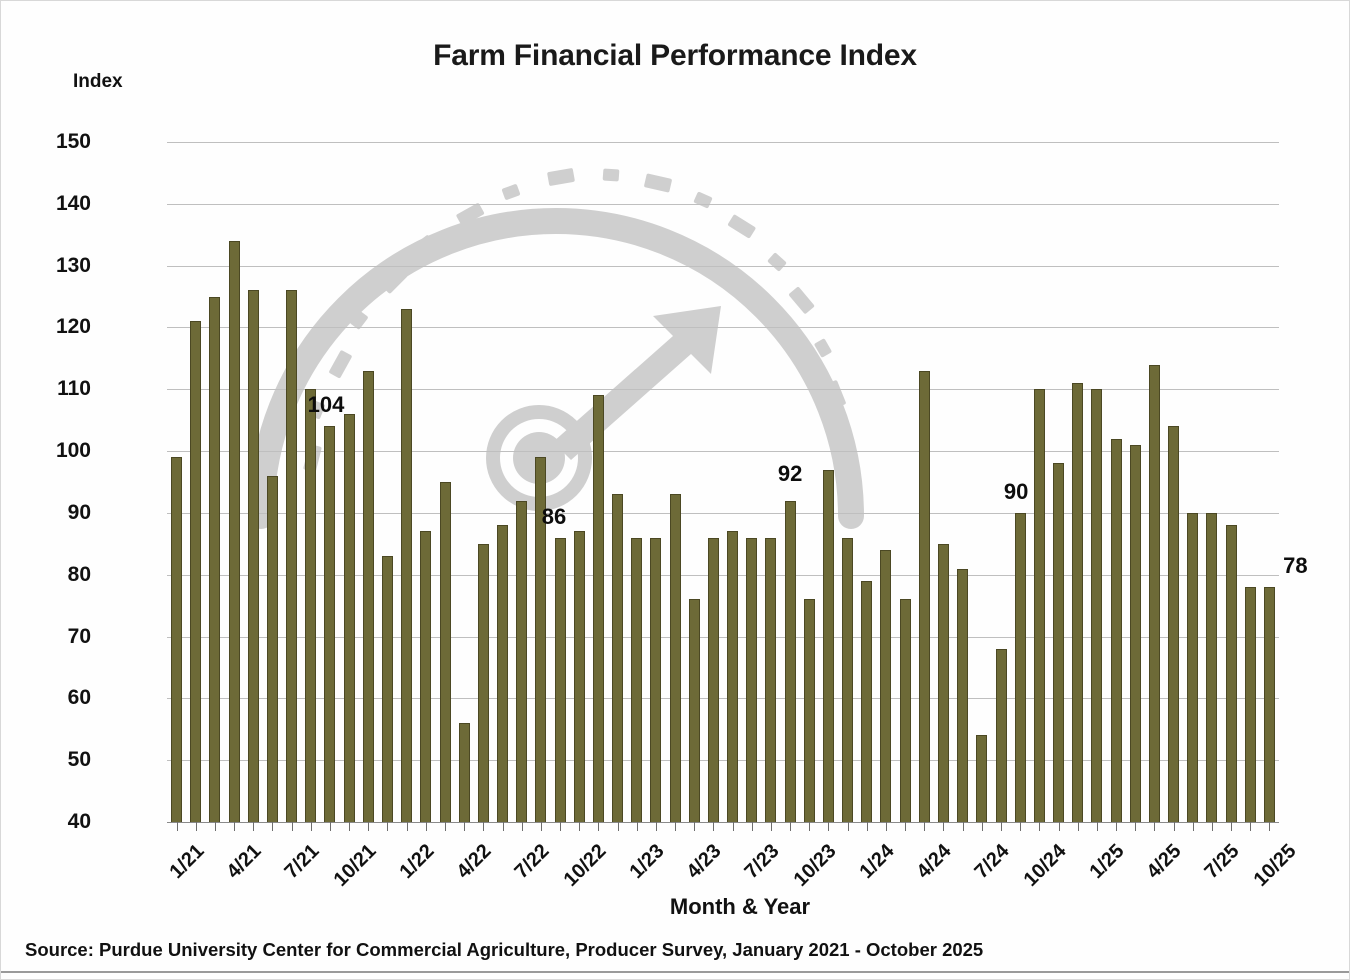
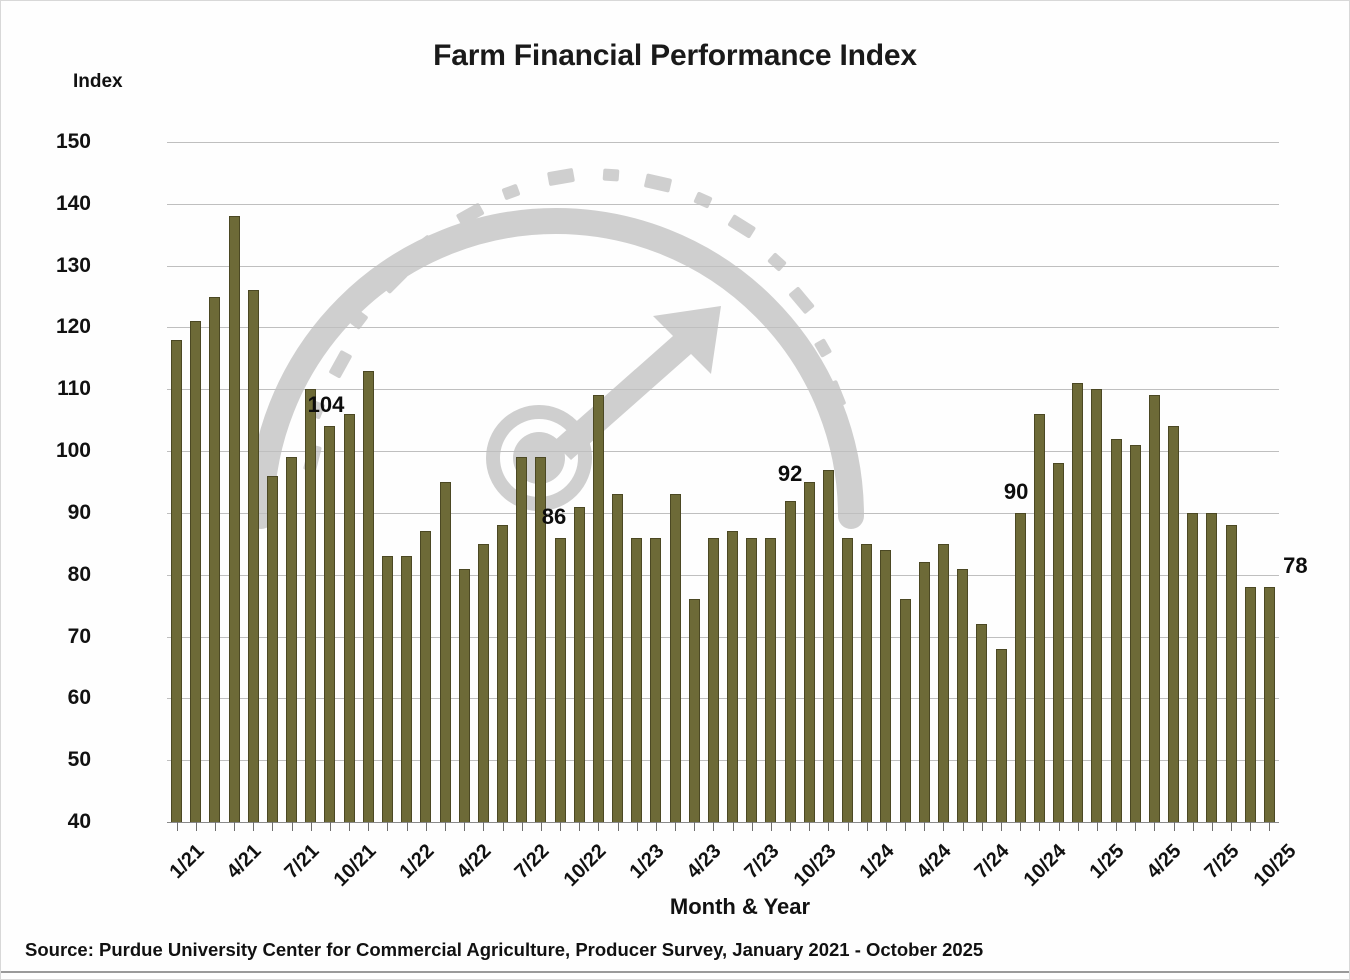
1/21: 99 -> 118
4/21: 134 -> 138
7/21: 126 -> 99
1/22: 123 -> 83
4/22: 56 -> 81
7/22: 92 -> 99
10/22: 87 -> 91
10/23: 76 -> 95
1/24: 79 -> 85
4/24: 113 -> 82
7/24: 54 -> 72
10/24: 110 -> 106
4/25: 114 -> 109
